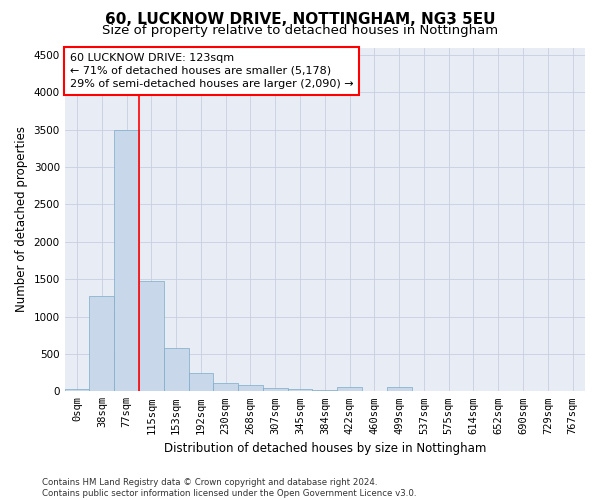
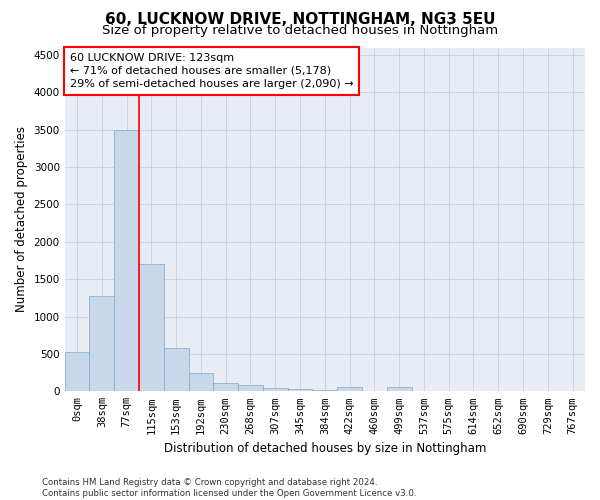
0sqm: 40 -> 520
115sqm: 1480 -> 1700
